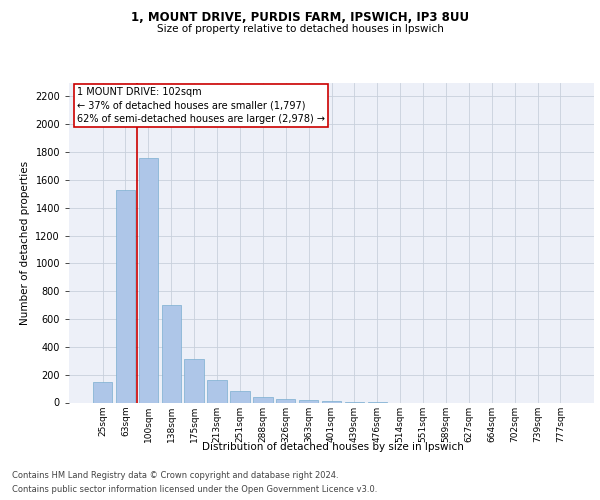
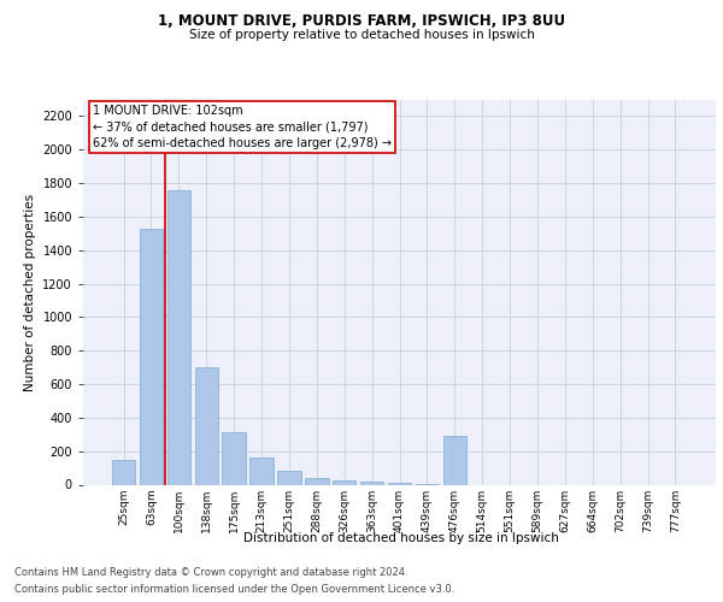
476sqm: 0 -> 290
